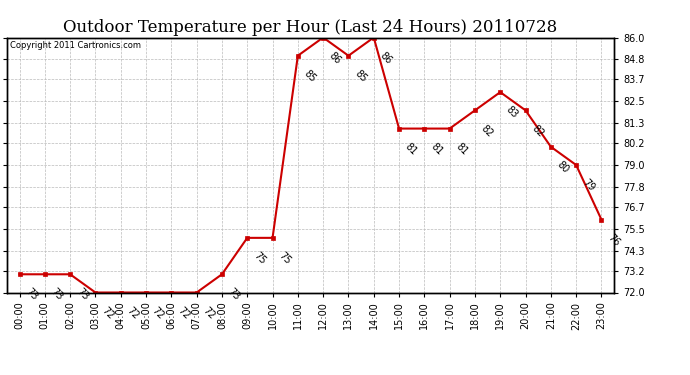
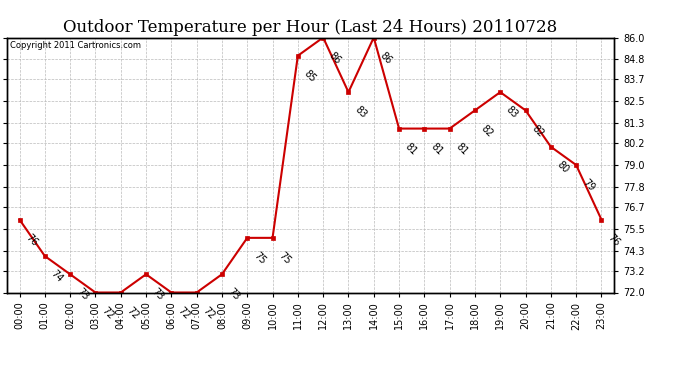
00:00: 73 -> 76
01:00: 73 -> 74
05:00: 72 -> 73
13:00: 85 -> 83
